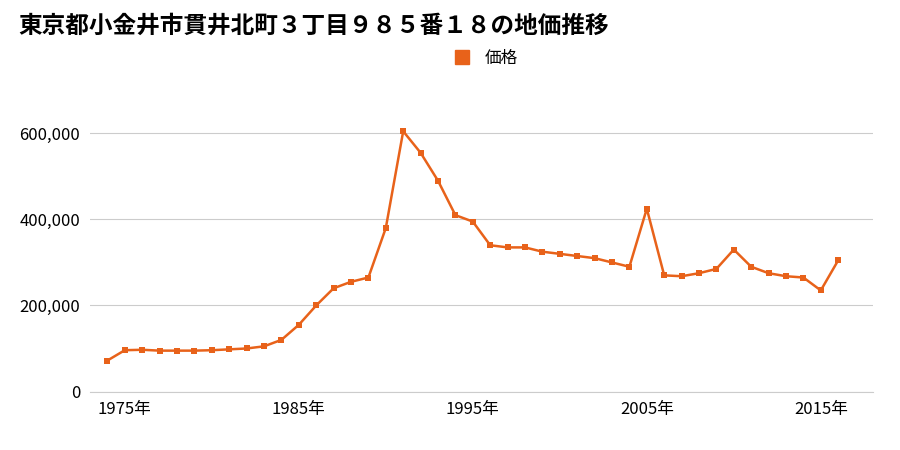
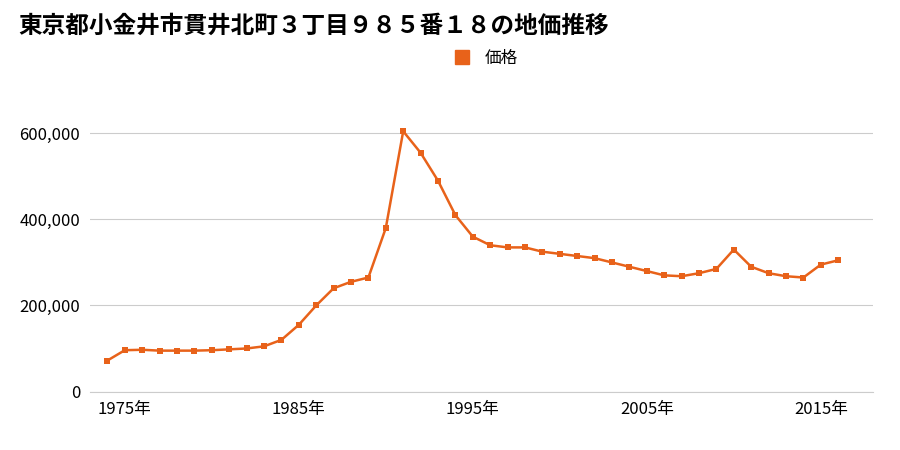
1995年: 395,000 -> 360,000
2005年: 425,000 -> 280,000
2015年: 235,000 -> 295,000
